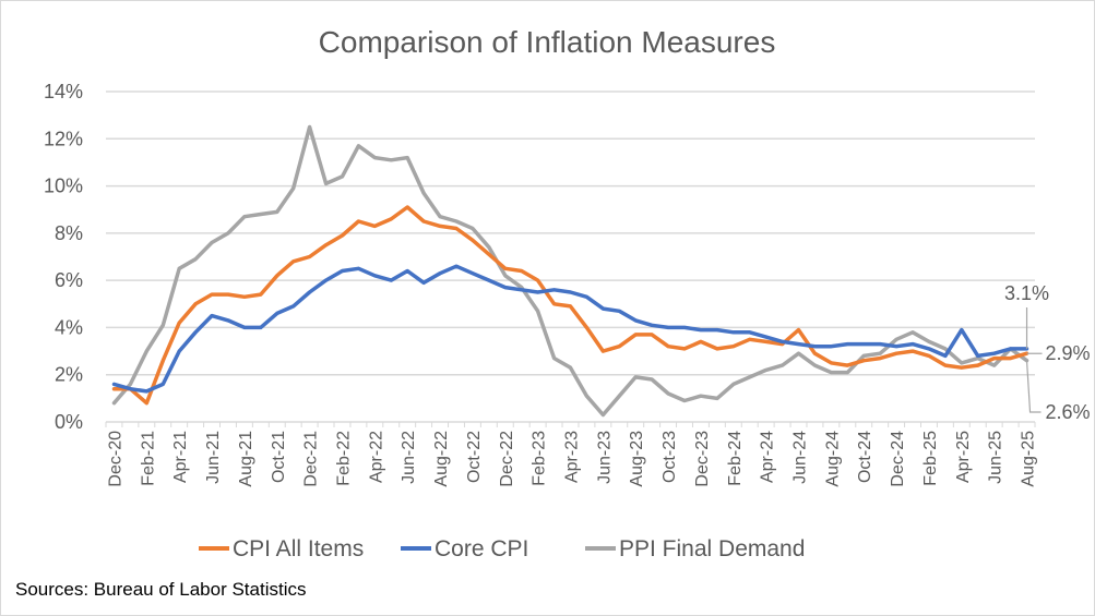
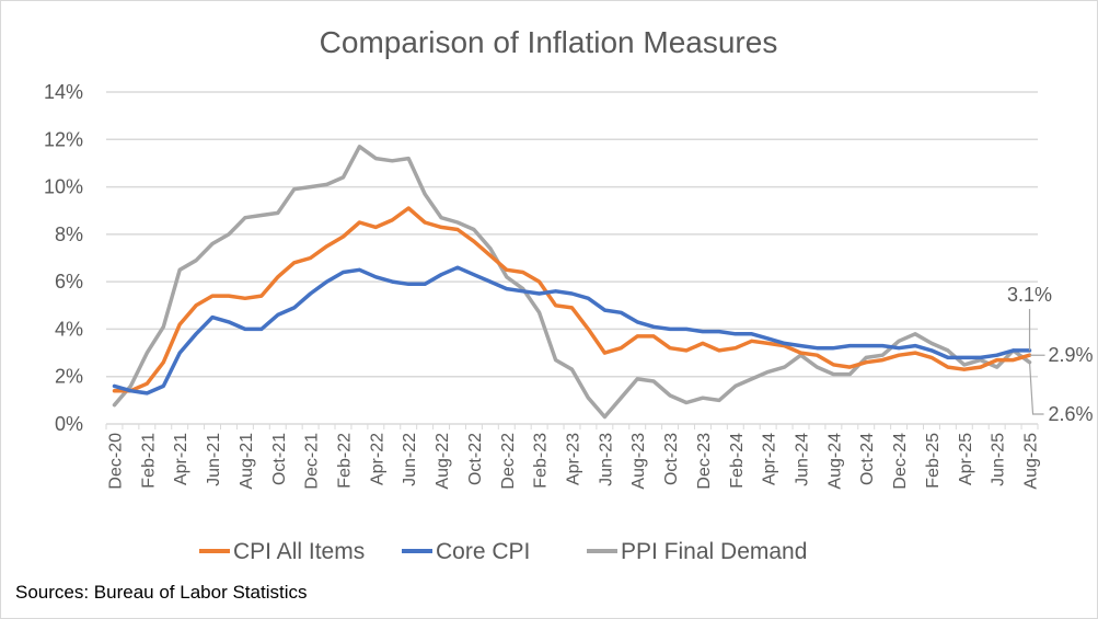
CPI All Items/Feb-21: 0.8% -> 1.7%
PPI Final Demand/Dec-21: 12.5% -> 10.0%
Core CPI/Jun-22: 6.4% -> 5.9%
CPI All Items/Jun-24: 3.9% -> 3.0%
Core CPI/Apr-25: 3.9% -> 2.8%
